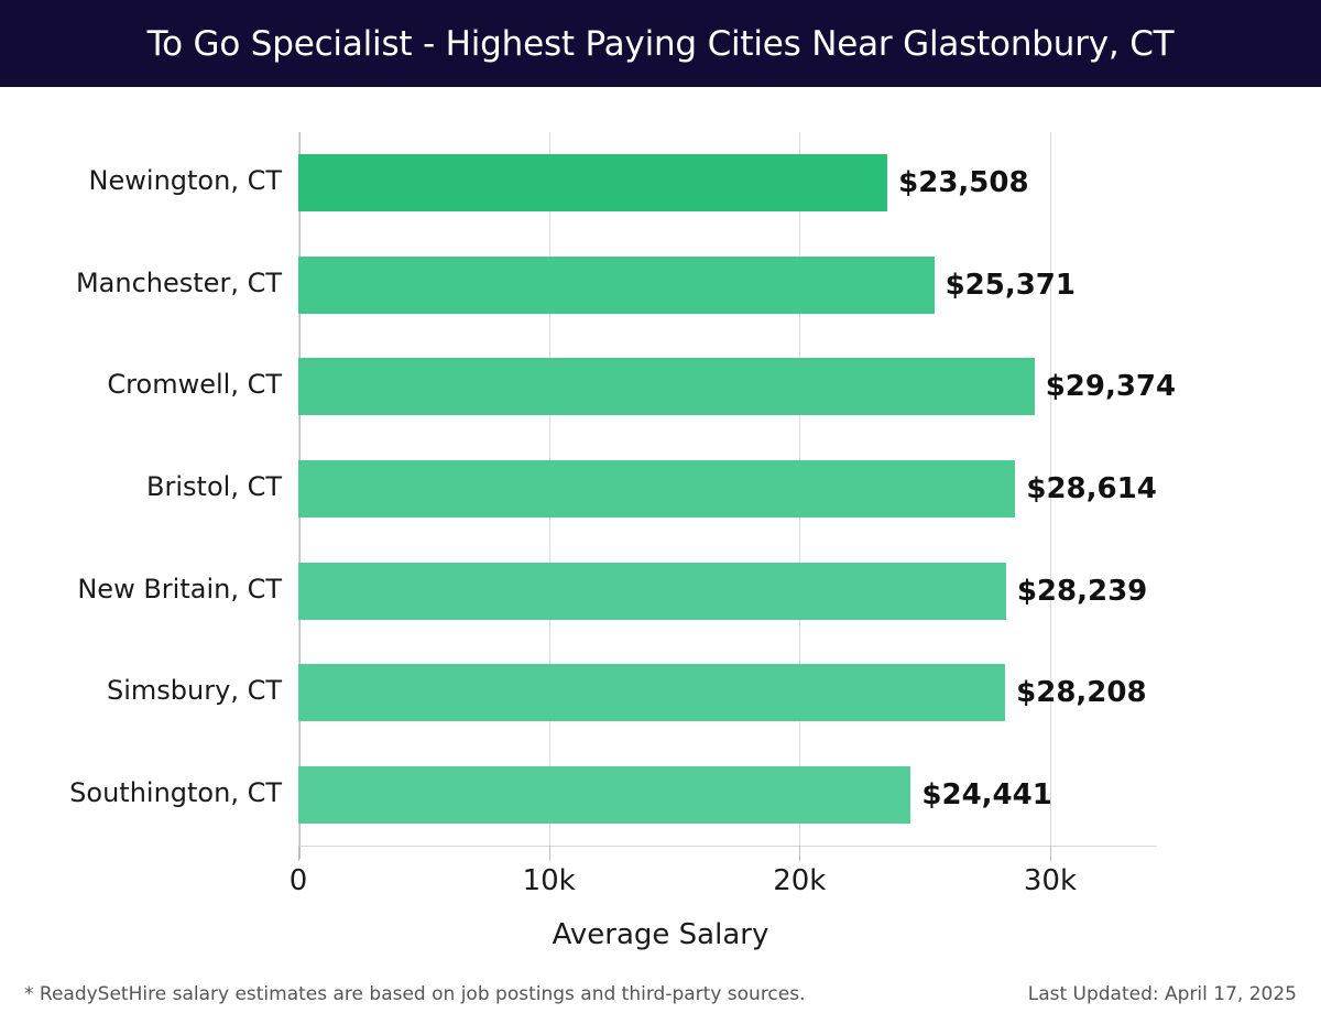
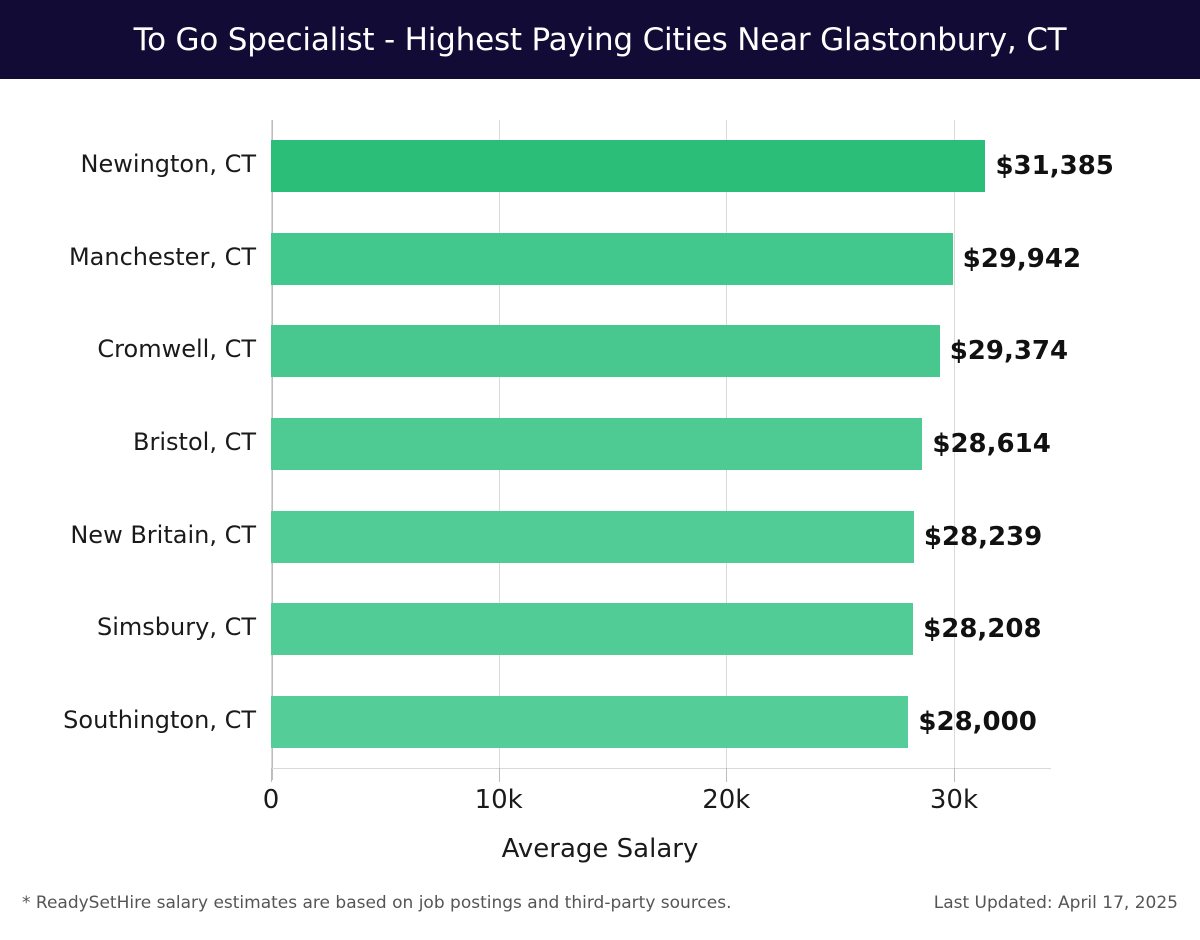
Newington, CT: $23,508 -> $31,385
Manchester, CT: $25,371 -> $29,942
Southington, CT: $24,441 -> $28,000
